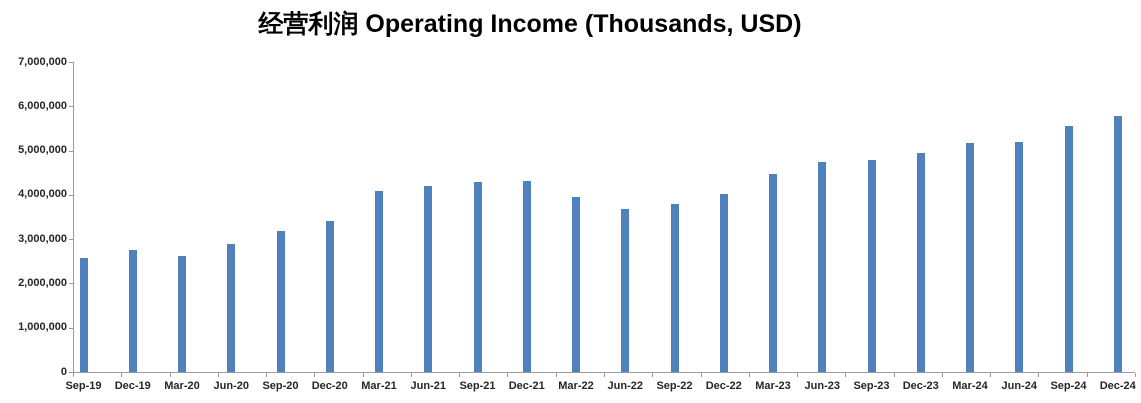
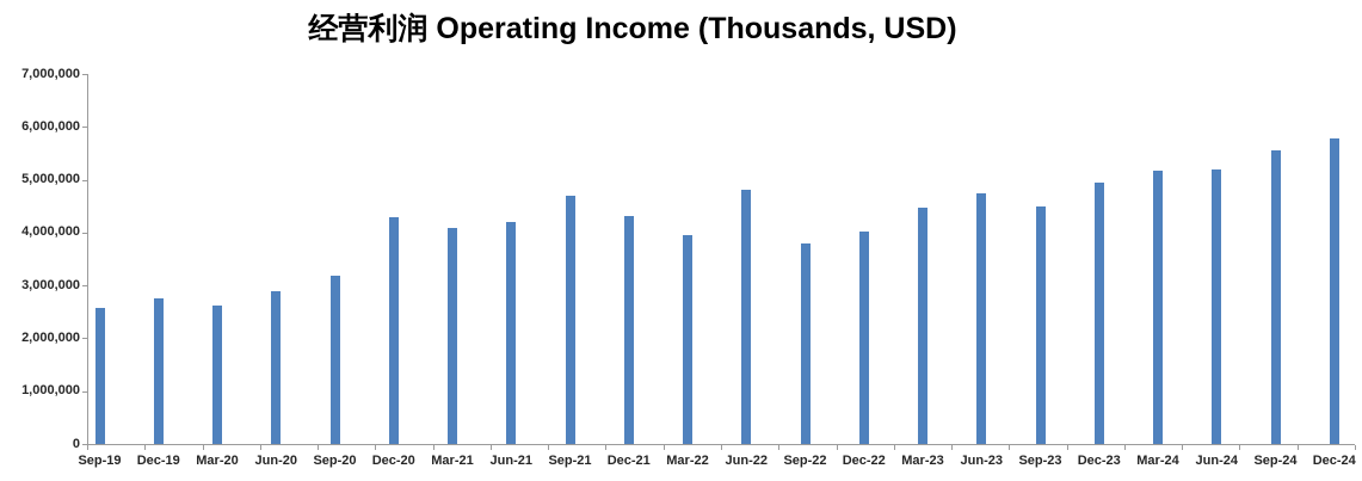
Dec-20: 3400000 -> 4300000
Sep-21: 4300000 -> 4700000
Jun-22: 3700000 -> 4800000
Sep-23: 4800000 -> 4500000
